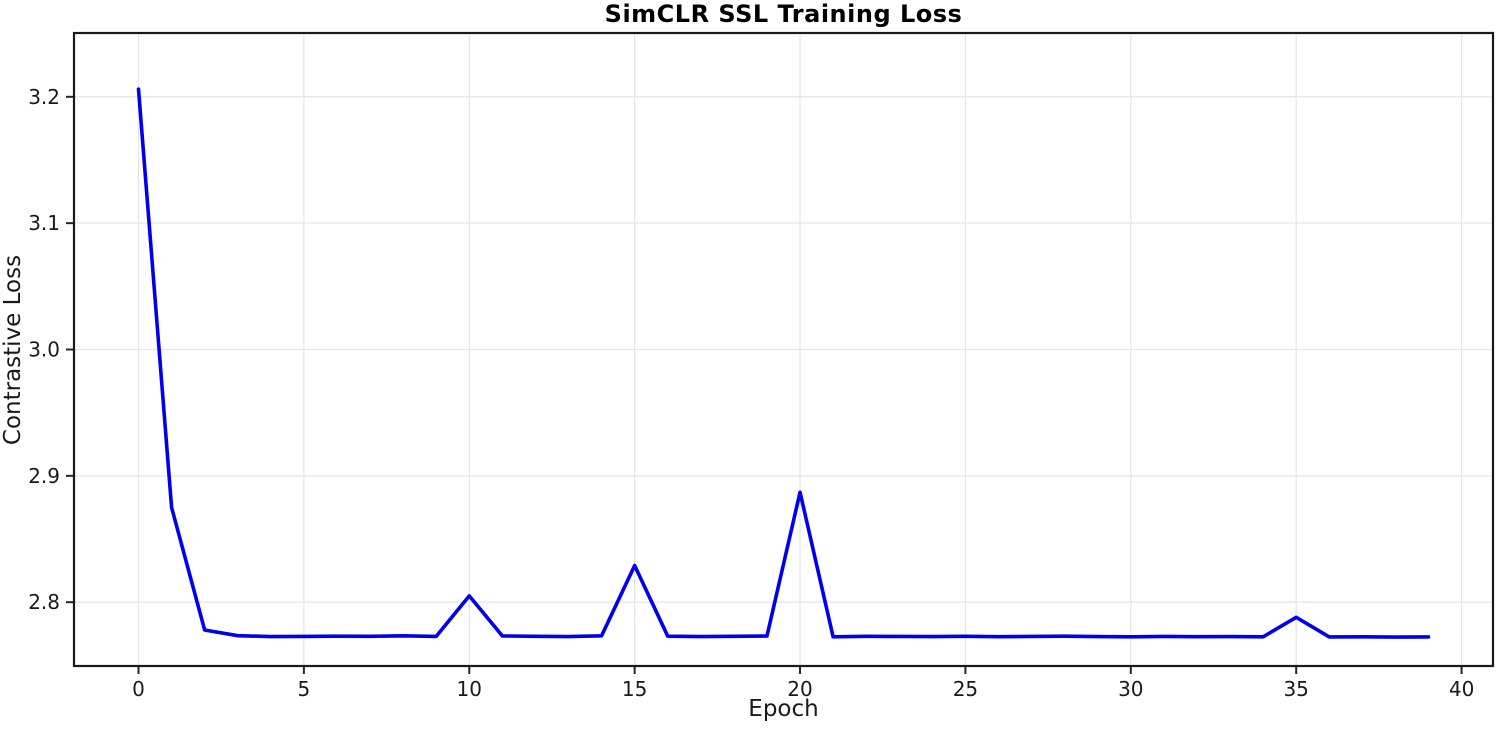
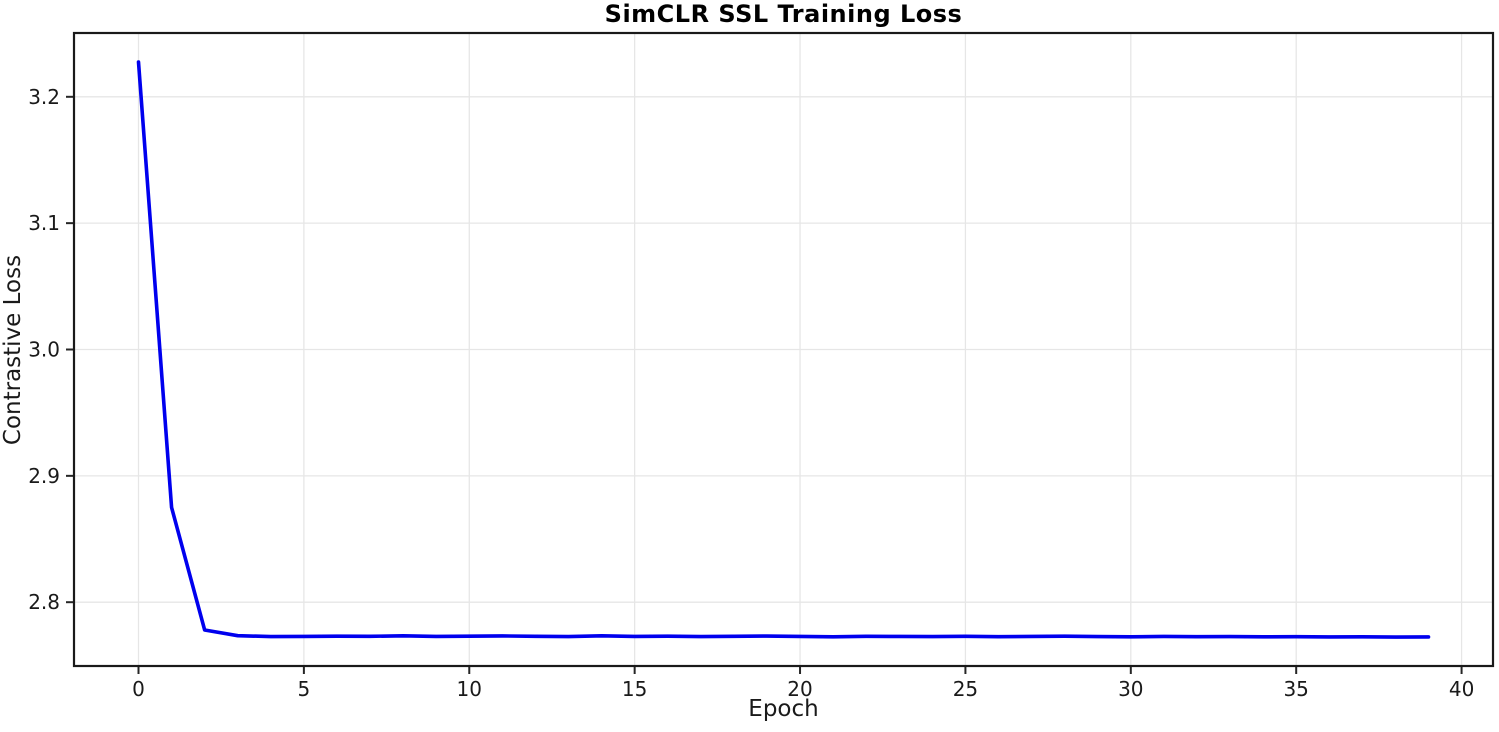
0: 3.206 -> 3.228
10: 2.805 -> 2.773
15: 2.829 -> 2.773
20: 2.887 -> 2.773
35: 2.788 -> 2.773
